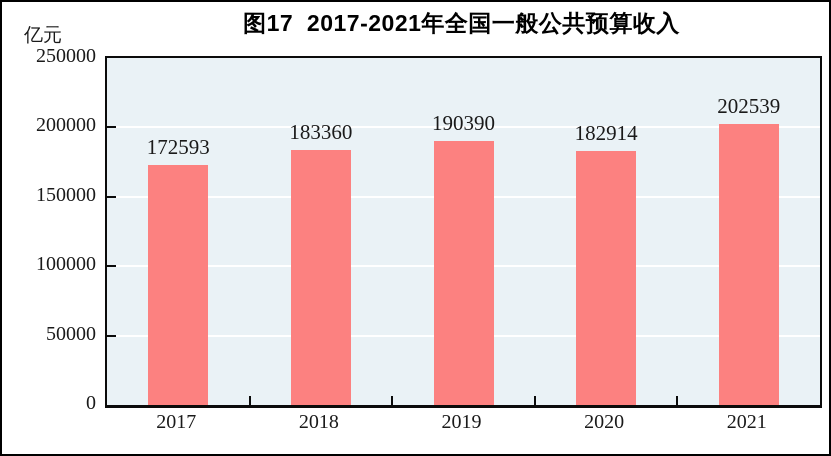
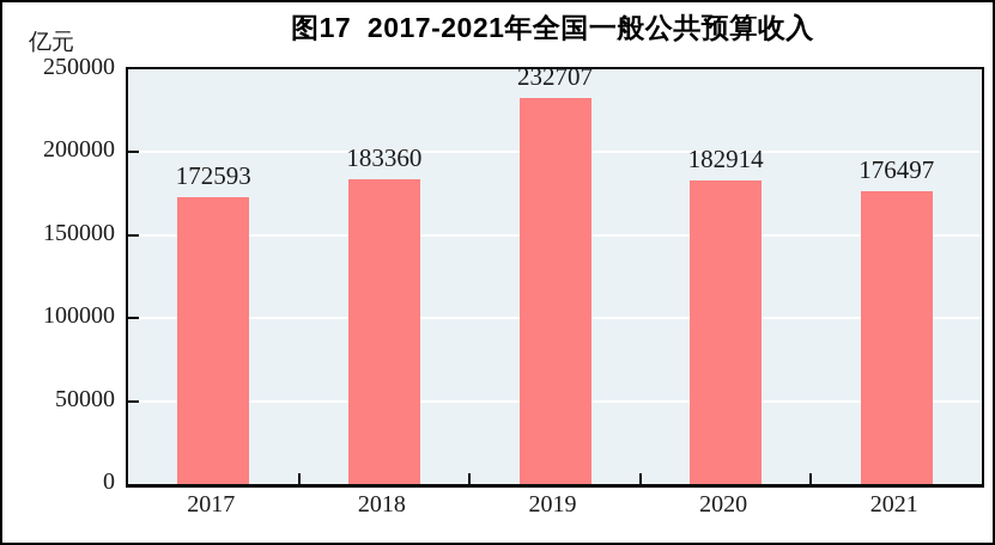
2019: 190390 -> 232707
2021: 202539 -> 176497
